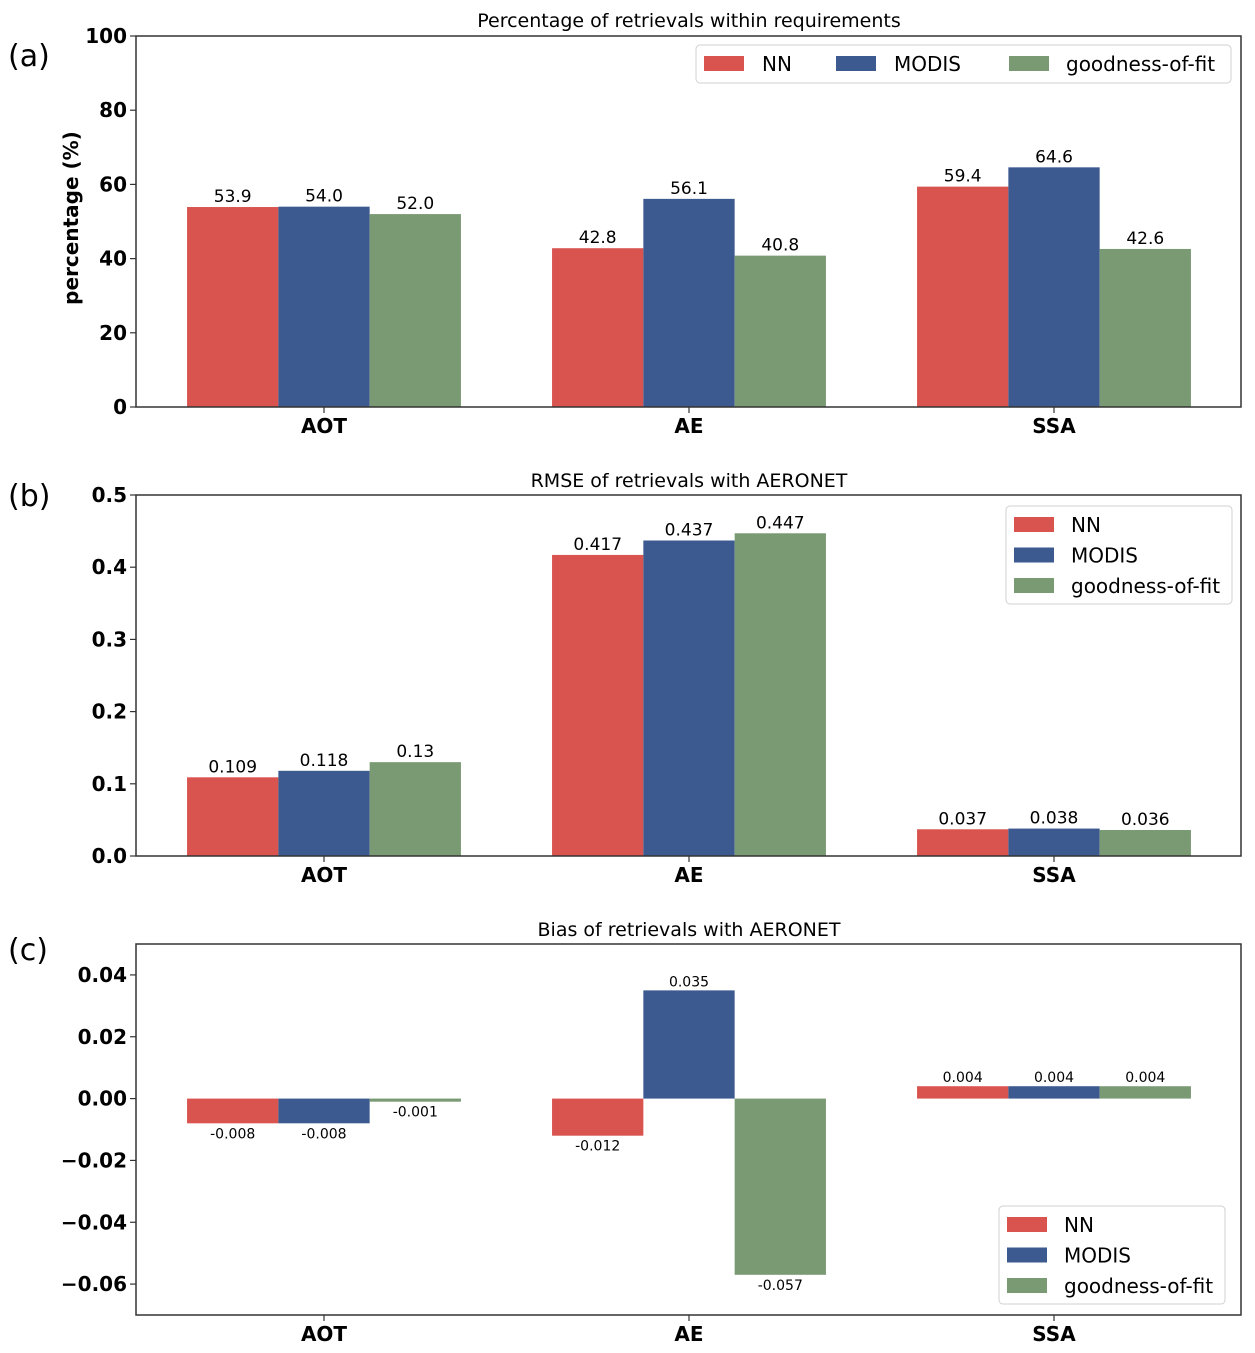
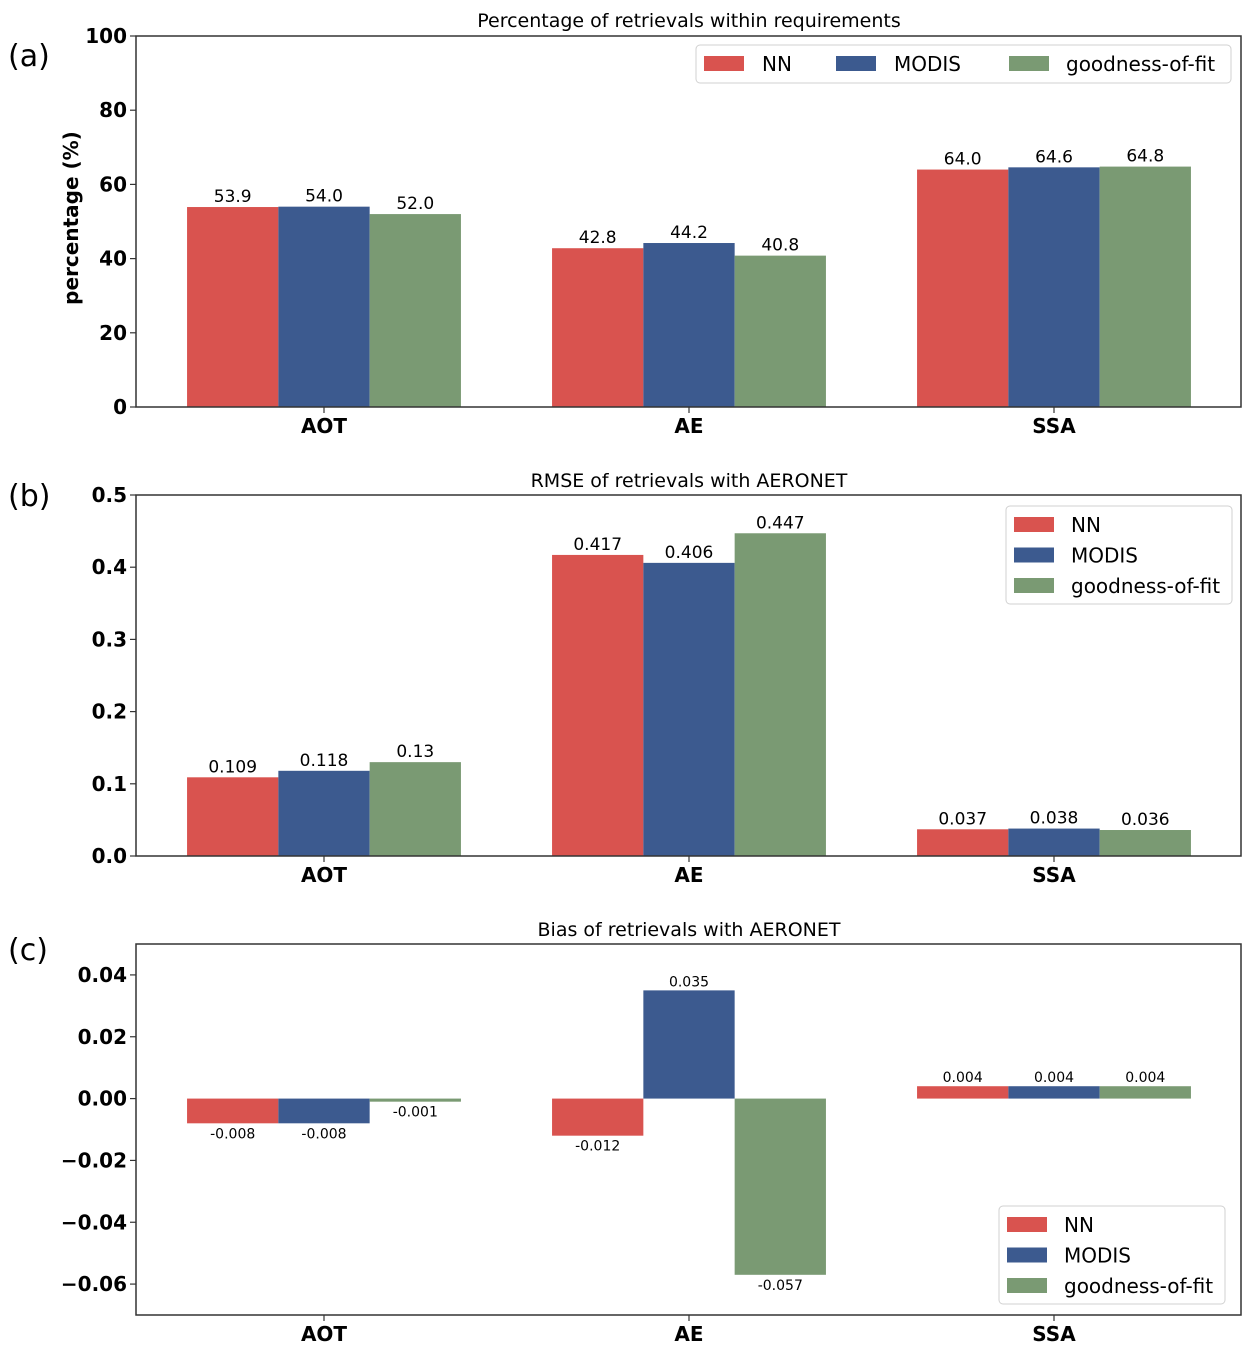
Percentage of retrievals within requirements/MODIS/AE: 56.1 -> 44.2
Percentage of retrievals within requirements/NN/SSA: 59.4 -> 64.0
Percentage of retrievals within requirements/goodness-of-fit/SSA: 42.6 -> 64.8
RMSE of retrievals with AERONET/MODIS/AE: 0.437 -> 0.406
